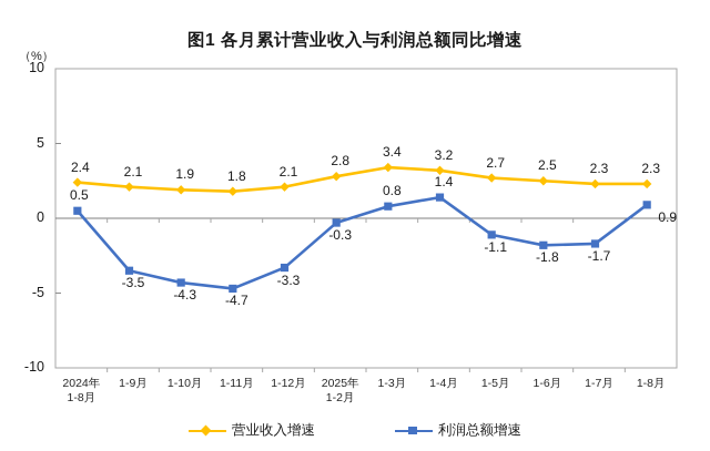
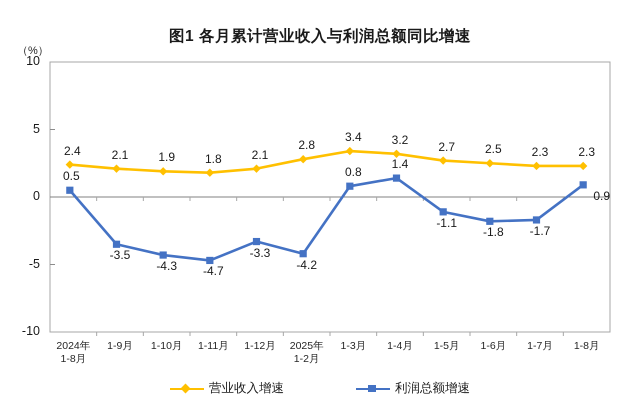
利润总额增速/2025年 1-2月: -0.3 -> -4.2
